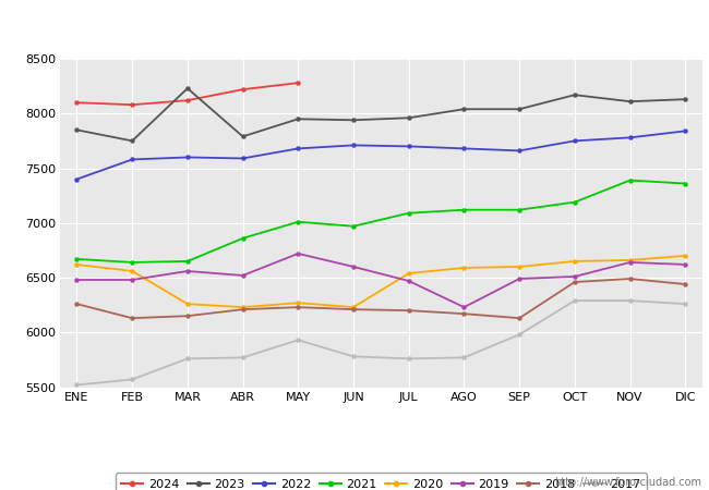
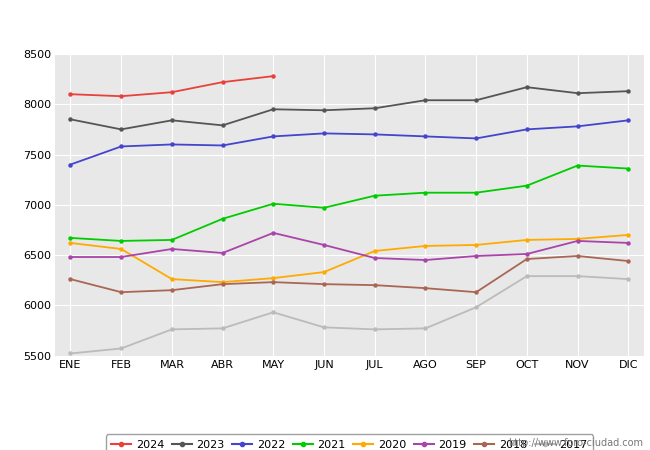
2023/MAR: 8230 -> 7840
2020/JUN: 6230 -> 6330
2019/AGO: 6230 -> 6450
